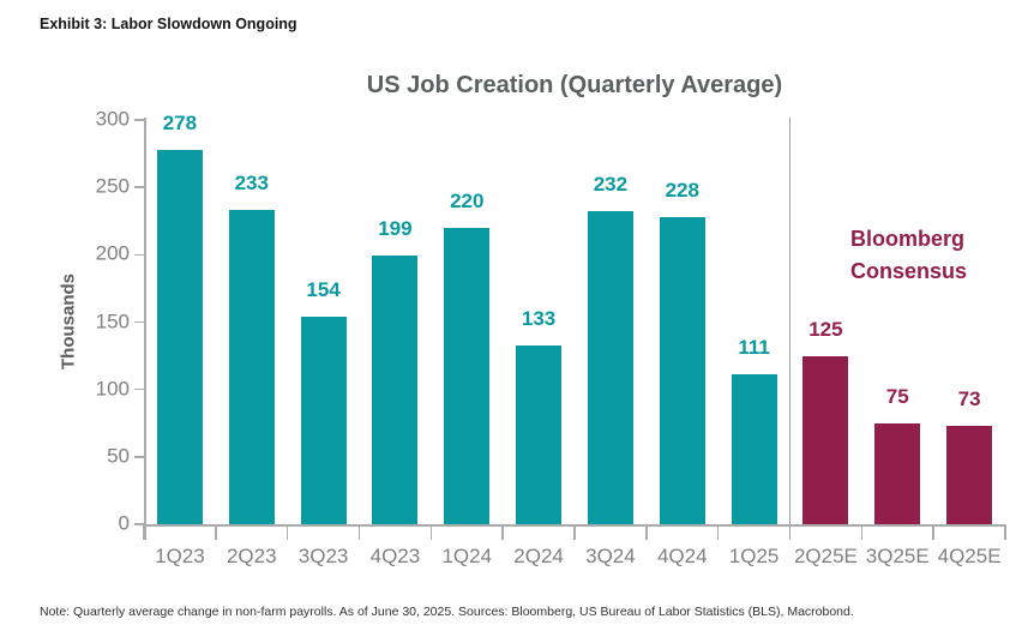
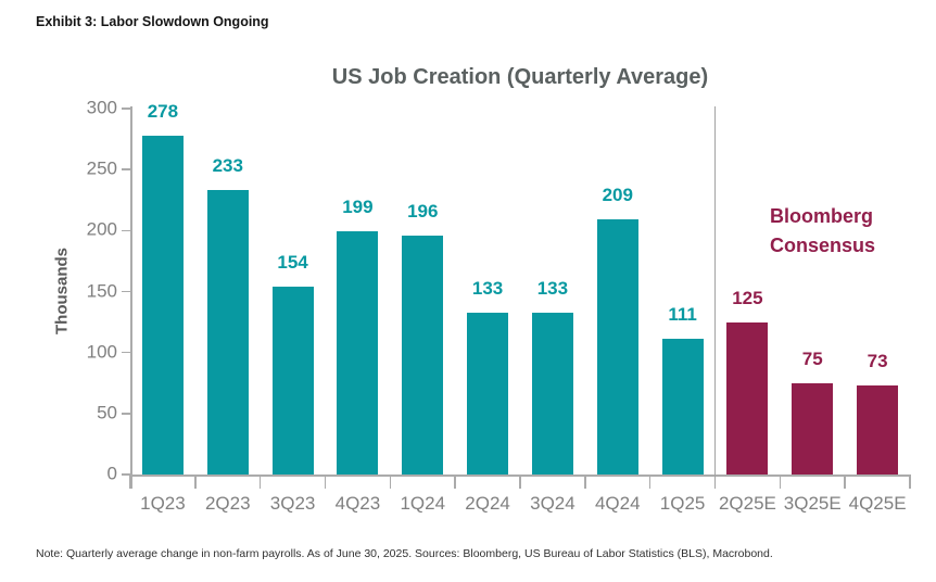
1Q24: 220 -> 196
3Q24: 232 -> 133
4Q24: 228 -> 209
